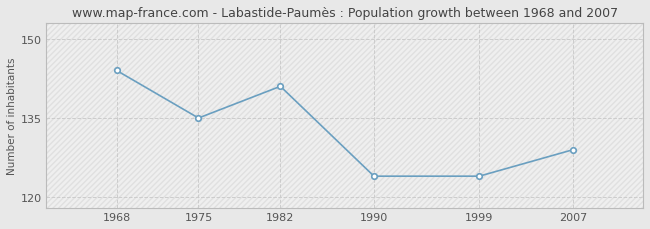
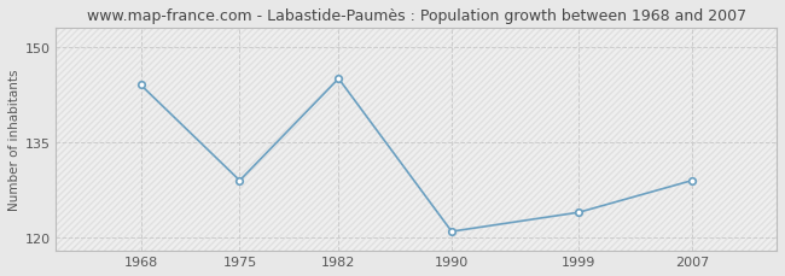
1975: 135 -> 129
1982: 141 -> 145
1990: 124 -> 121
